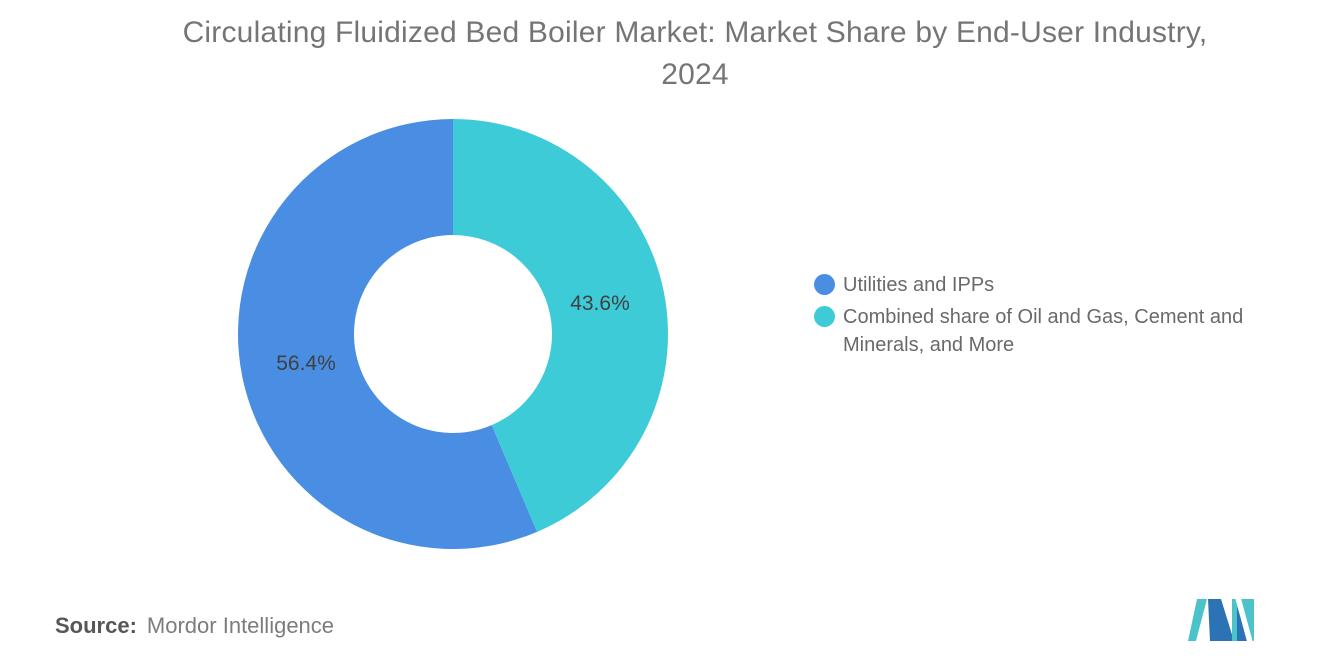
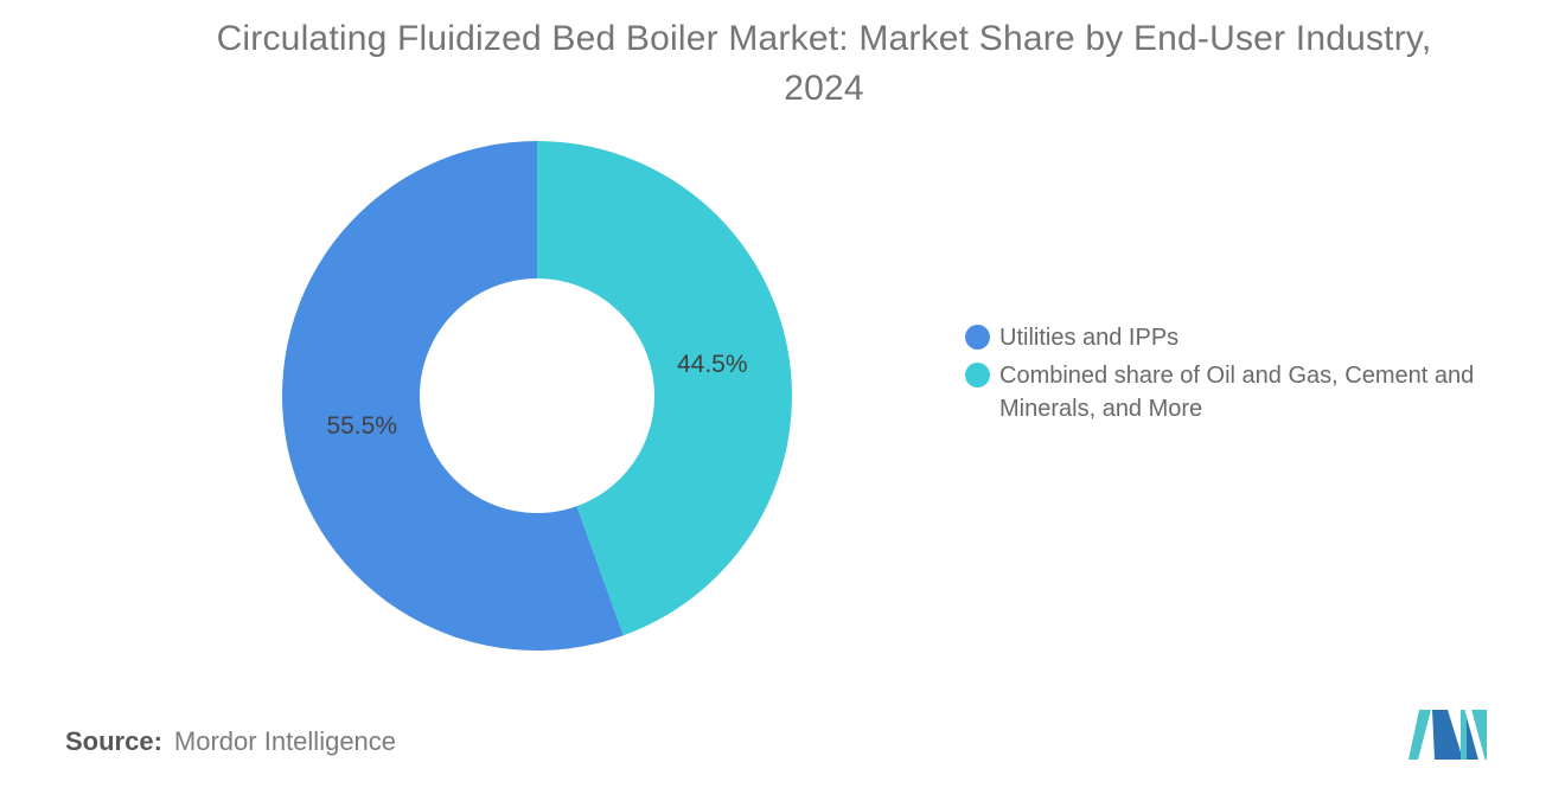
Utilities and IPPs: 56.4% -> 55.5%
Combined share of Oil and Gas, Cement and Minerals, and More: 43.6% -> 44.5%
